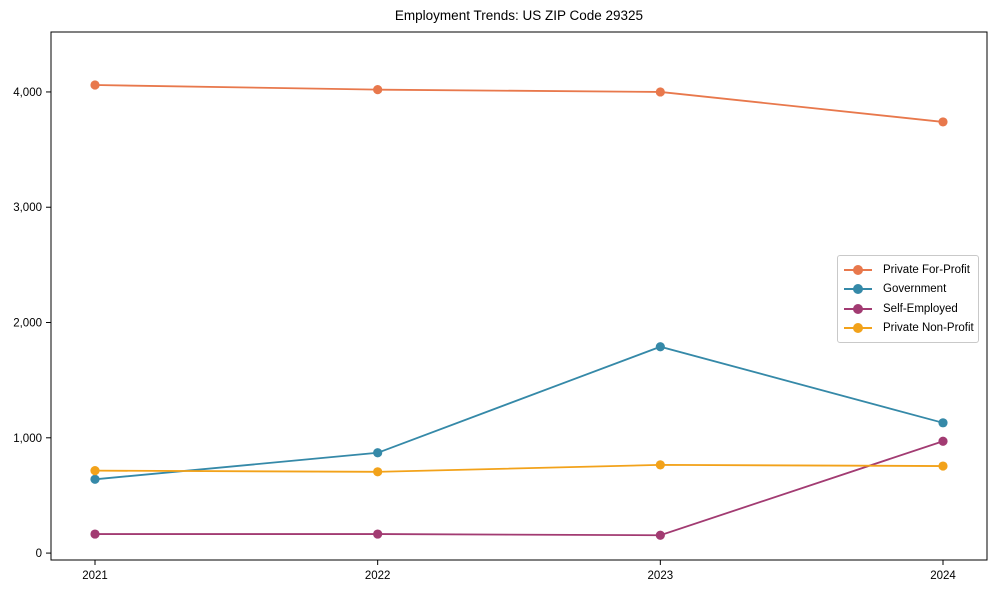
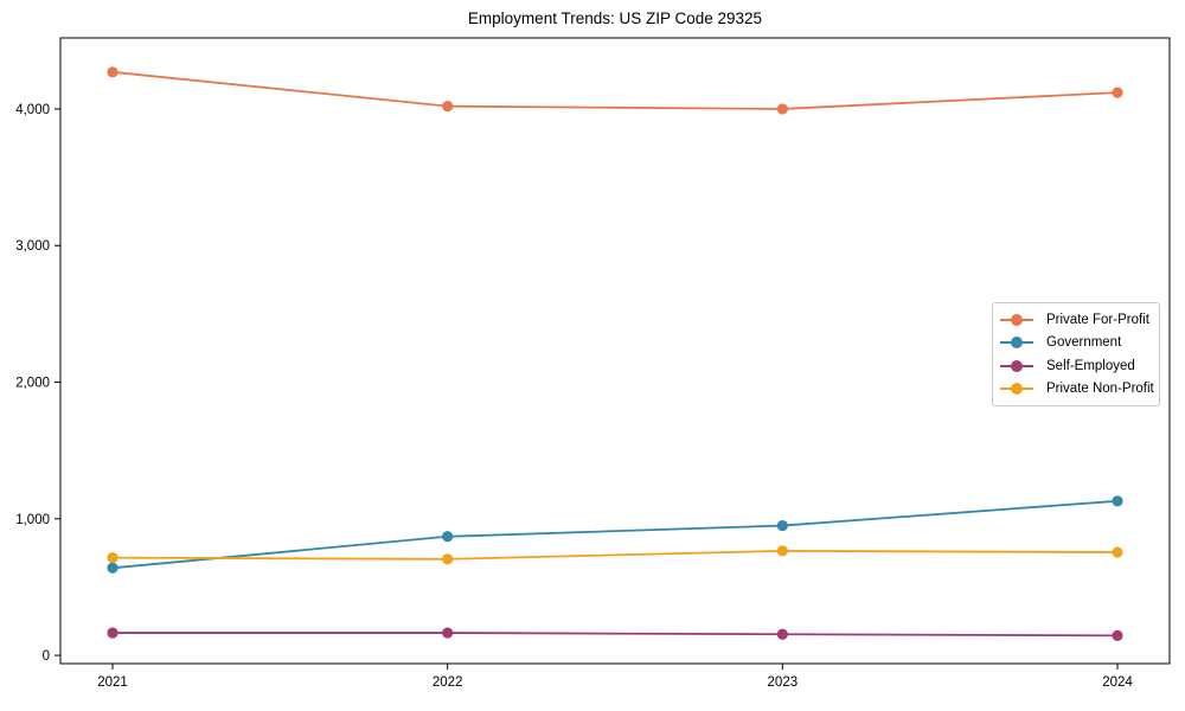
Private For-Profit/2021: 4060 -> 4270
Government/2023: 1790 -> 950
Private For-Profit/2024: 3740 -> 4120
Self-Employed/2024: 970 -> 140
